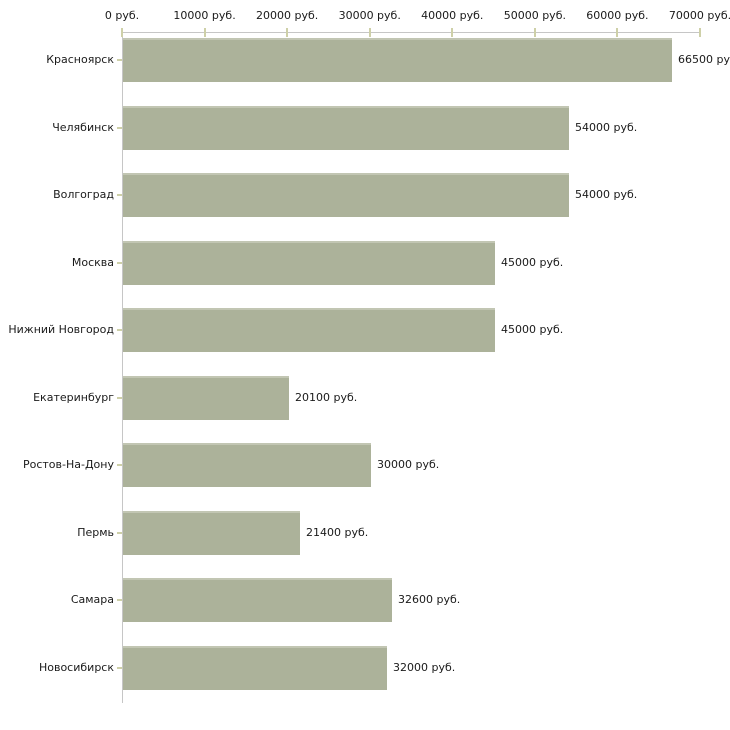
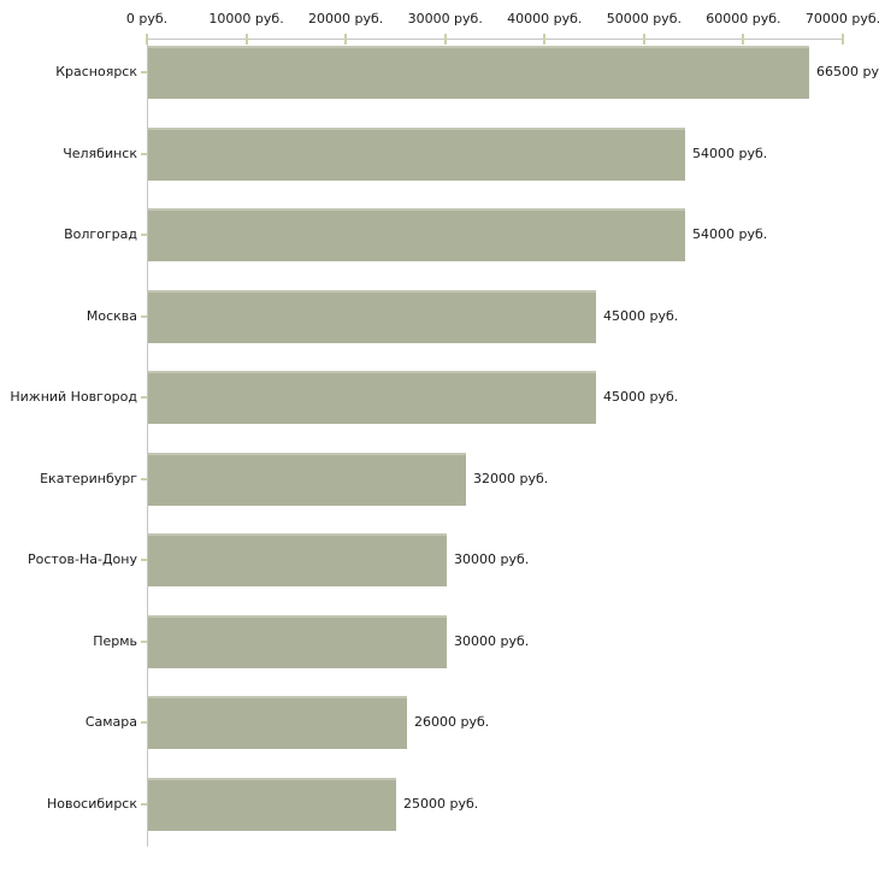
Екатеринбург: 20100 -> 32000
Пермь: 21400 -> 30000
Самара: 32600 -> 26000
Новосибирск: 32000 -> 25000
